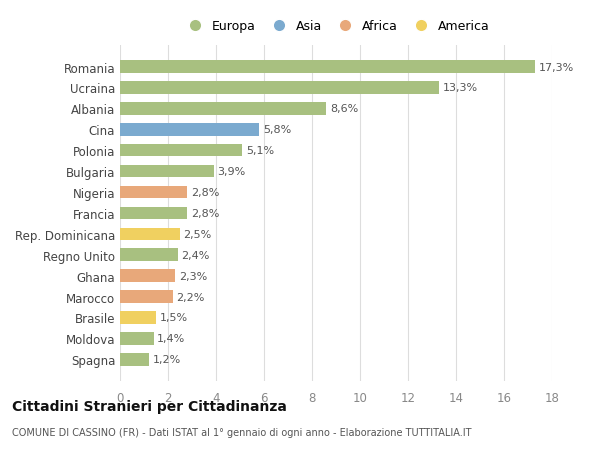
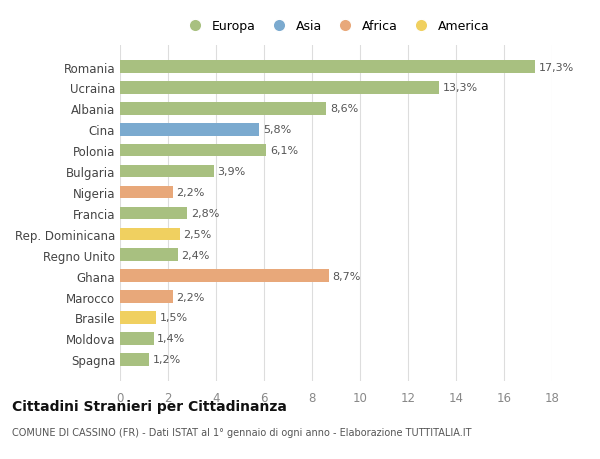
Polonia: 5,1% -> 6,1%
Nigeria: 2,8% -> 2,2%
Ghana: 2,3% -> 8,7%
